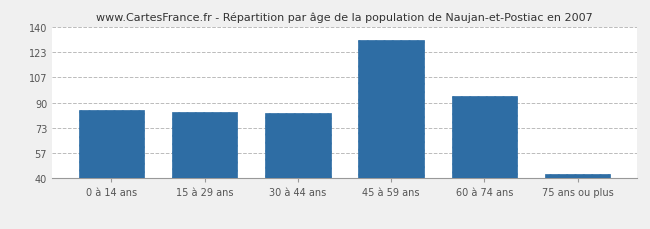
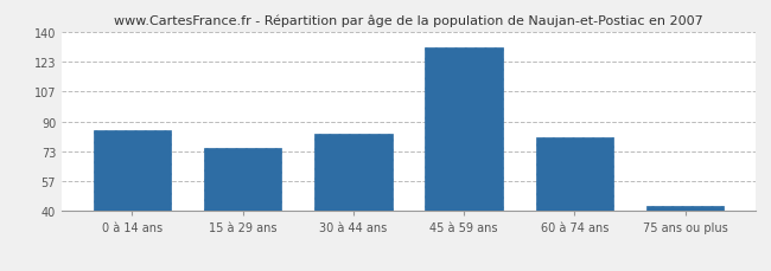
15 à 29 ans: 84 -> 75
60 à 74 ans: 94 -> 81
